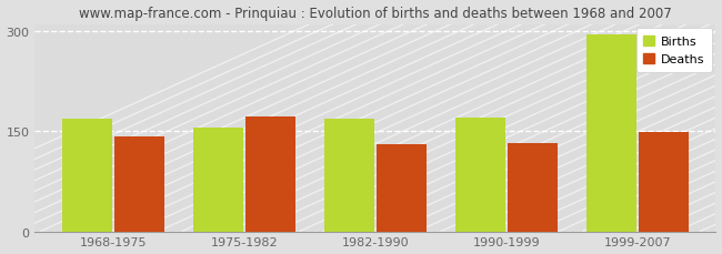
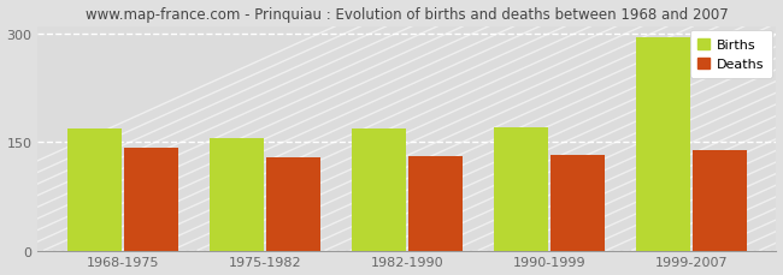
Deaths/1975-1982: 172 -> 128
Deaths/1999-2007: 148 -> 138
